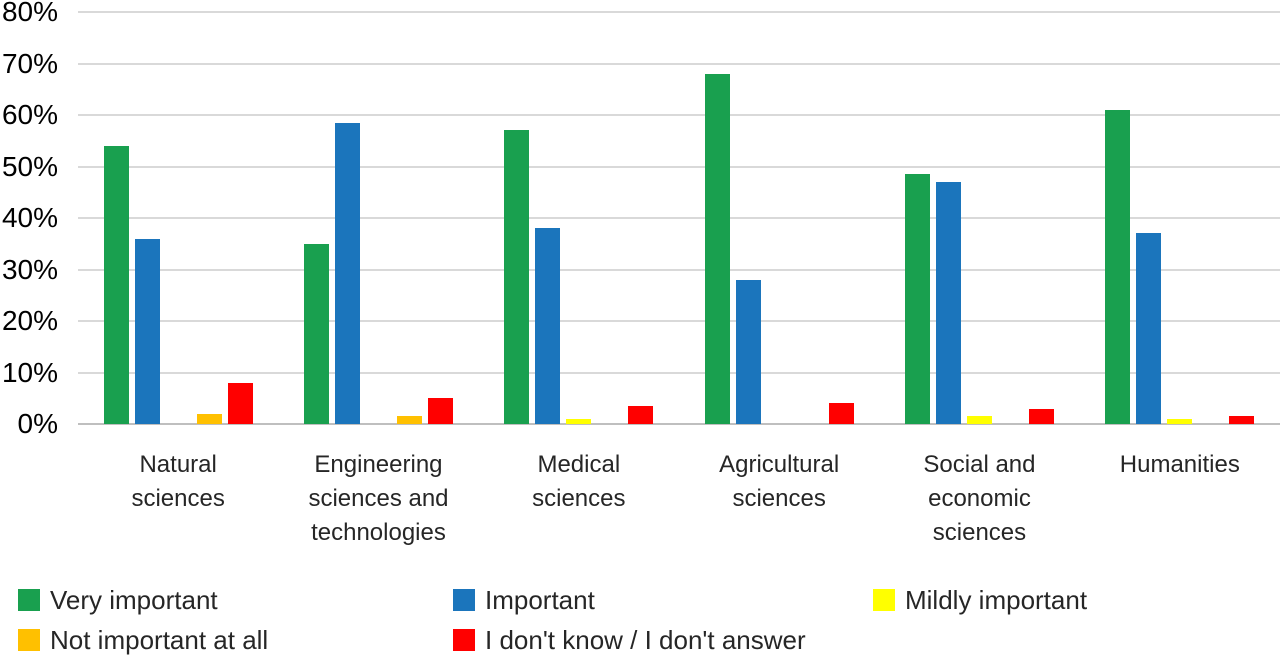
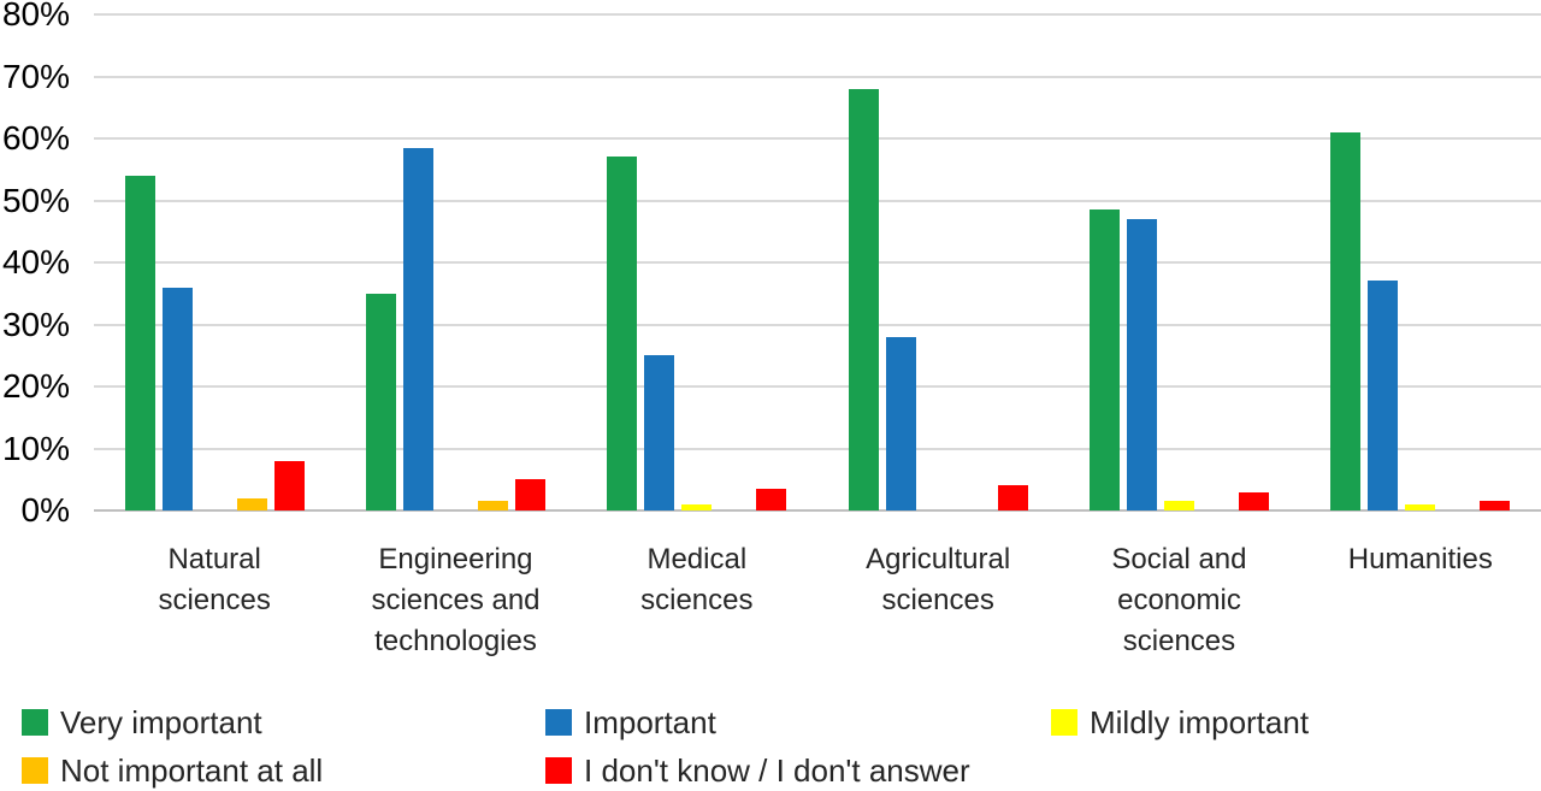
Important/Medical sciences: 38% -> 25%
